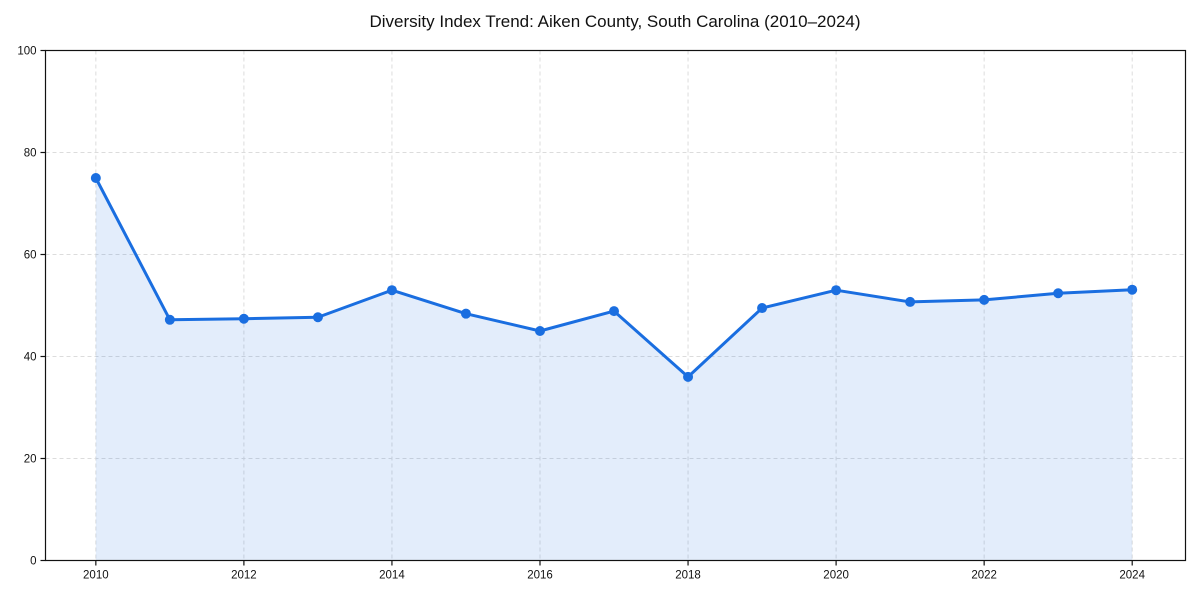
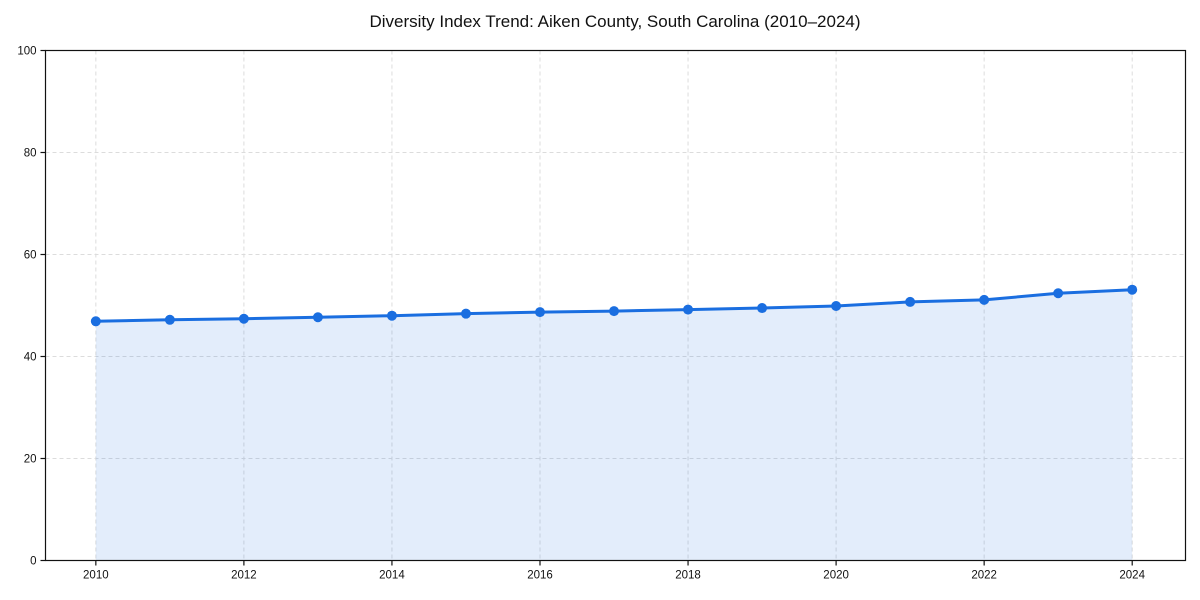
2010: 75 -> 47
2014: 53 -> 48
2016: 45 -> 49
2018: 36 -> 49
2020: 53 -> 50
